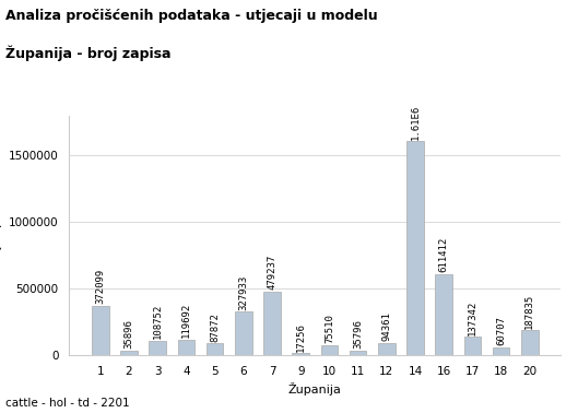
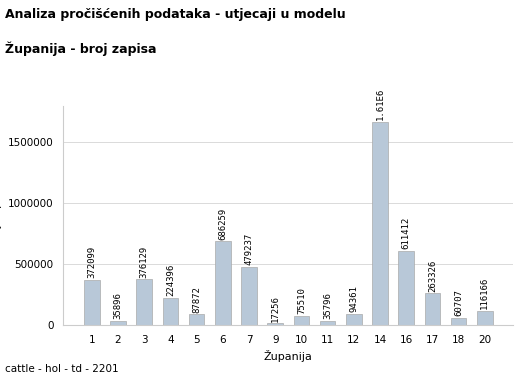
3: 108752 -> 376129
4: 119692 -> 224396
6: 327933 -> 686259
14: 1610000 -> 1670000
17: 137342 -> 263326
20: 187835 -> 116166
